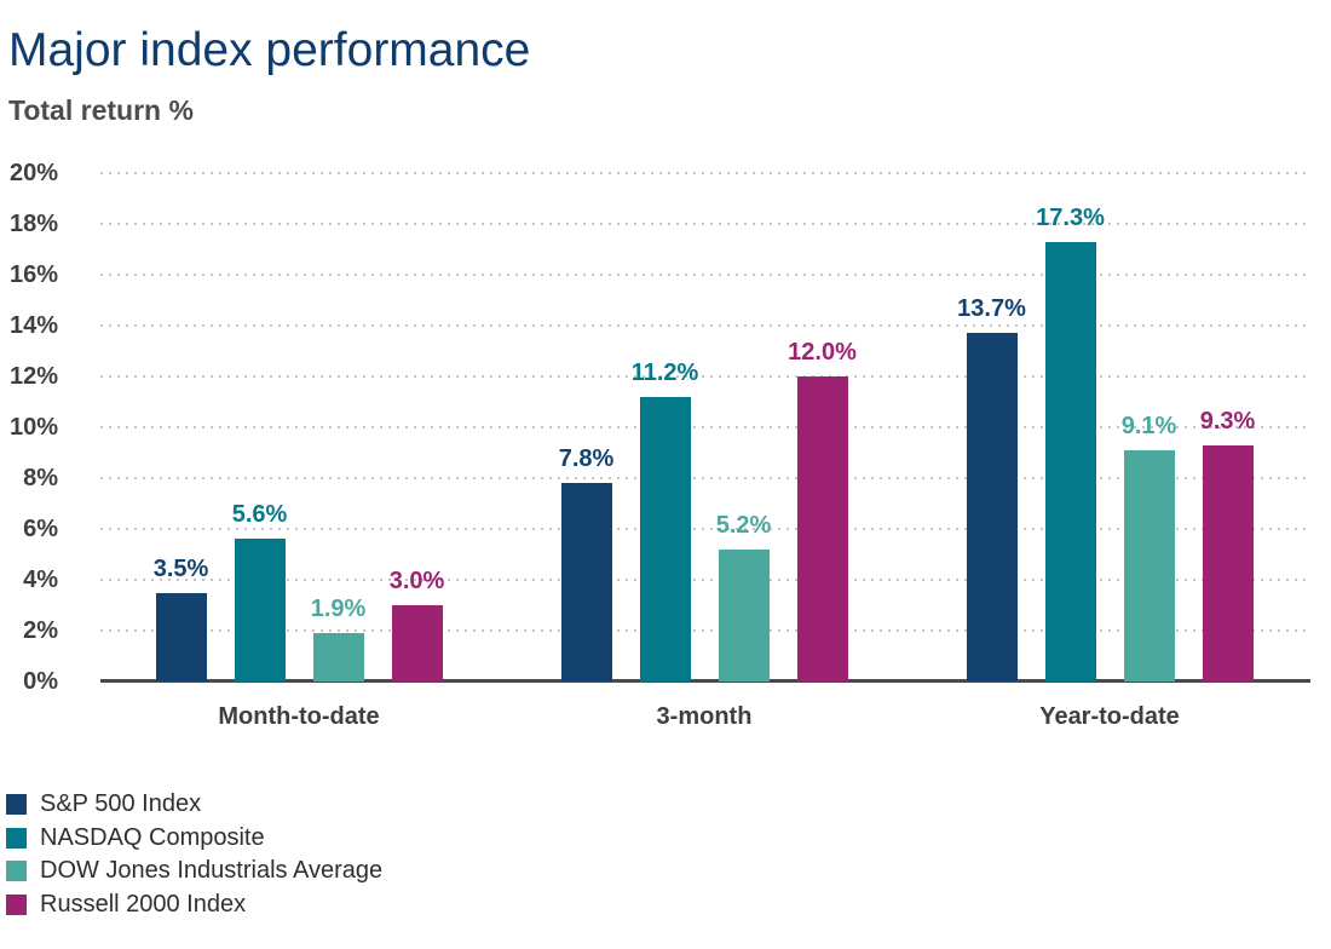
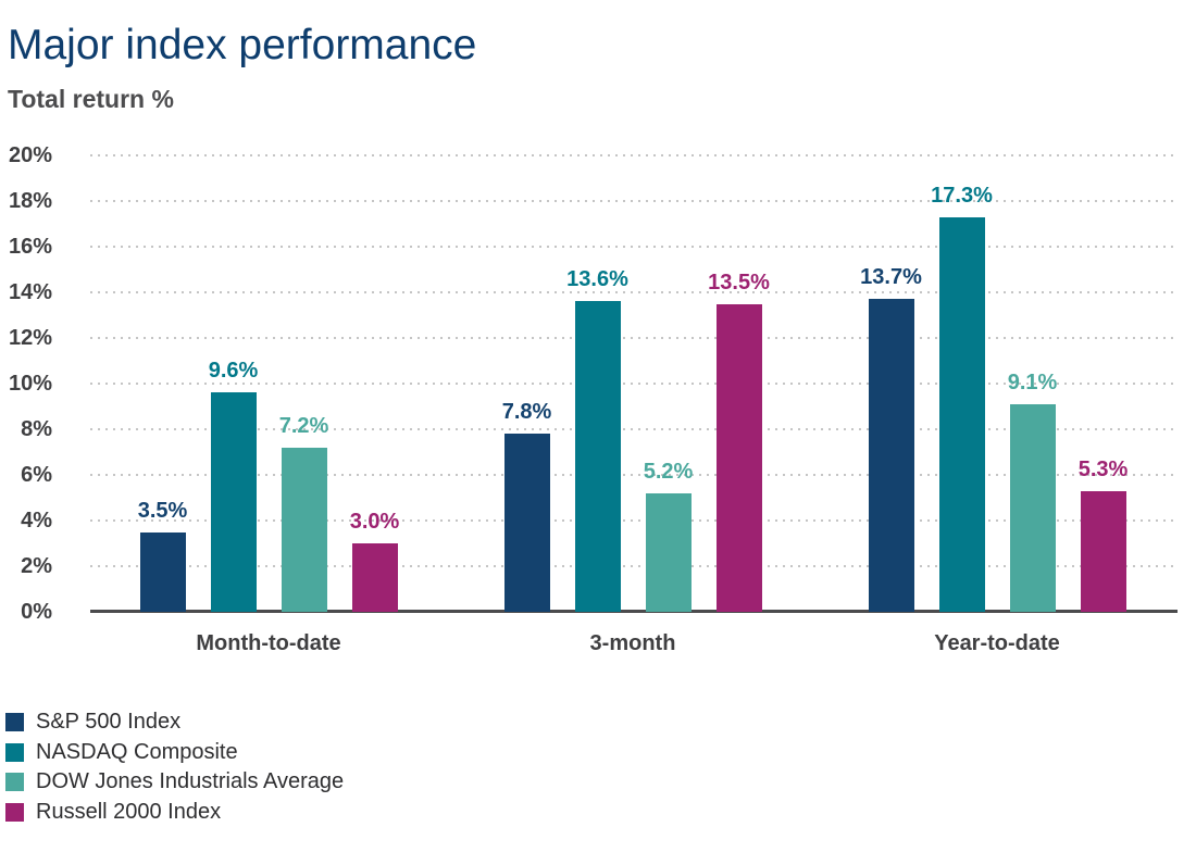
NASDAQ Composite/Month-to-date: 5.6% -> 9.6%
DOW Jones Industrials Average/Month-to-date: 1.9% -> 7.2%
NASDAQ Composite/3-month: 11.2% -> 13.6%
Russell 2000 Index/3-month: 12.0% -> 13.5%
Russell 2000 Index/Year-to-date: 9.3% -> 5.3%
